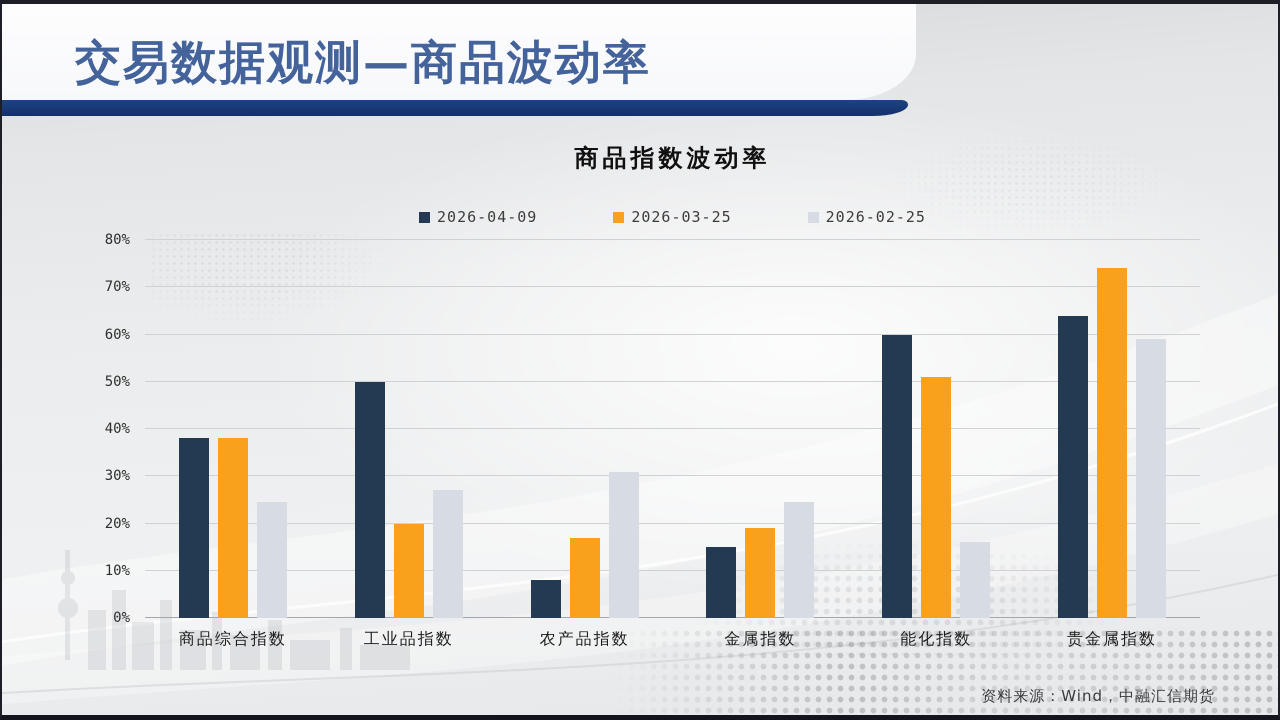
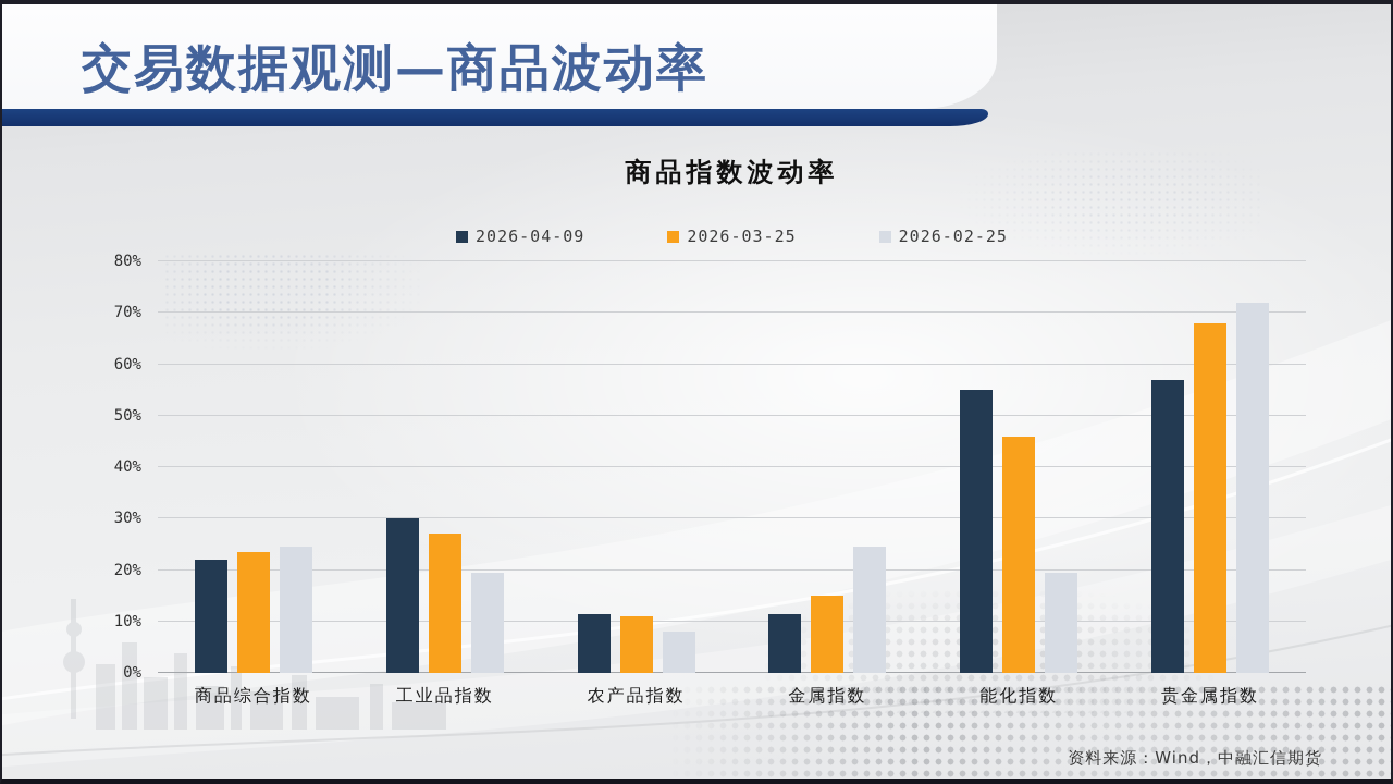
2026-04-09/商品综合指数: 38% -> 22%
2026-03-25/商品综合指数: 38% -> 24%
2026-04-09/工业品指数: 50% -> 30%
2026-03-25/工业品指数: 20% -> 27%
2026-02-25/工业品指数: 27% -> 20%
2026-04-09/农产品指数: 8% -> 12%
2026-03-25/农产品指数: 17% -> 11%
2026-02-25/农产品指数: 31% -> 8%
2026-04-09/金属指数: 15% -> 12%
2026-03-25/金属指数: 19% -> 15%
2026-04-09/能化指数: 60% -> 55%
2026-03-25/能化指数: 51% -> 46%
2026-02-25/能化指数: 16% -> 20%
2026-04-09/贵金属指数: 64% -> 57%
2026-03-25/贵金属指数: 74% -> 68%
2026-02-25/贵金属指数: 59% -> 72%
